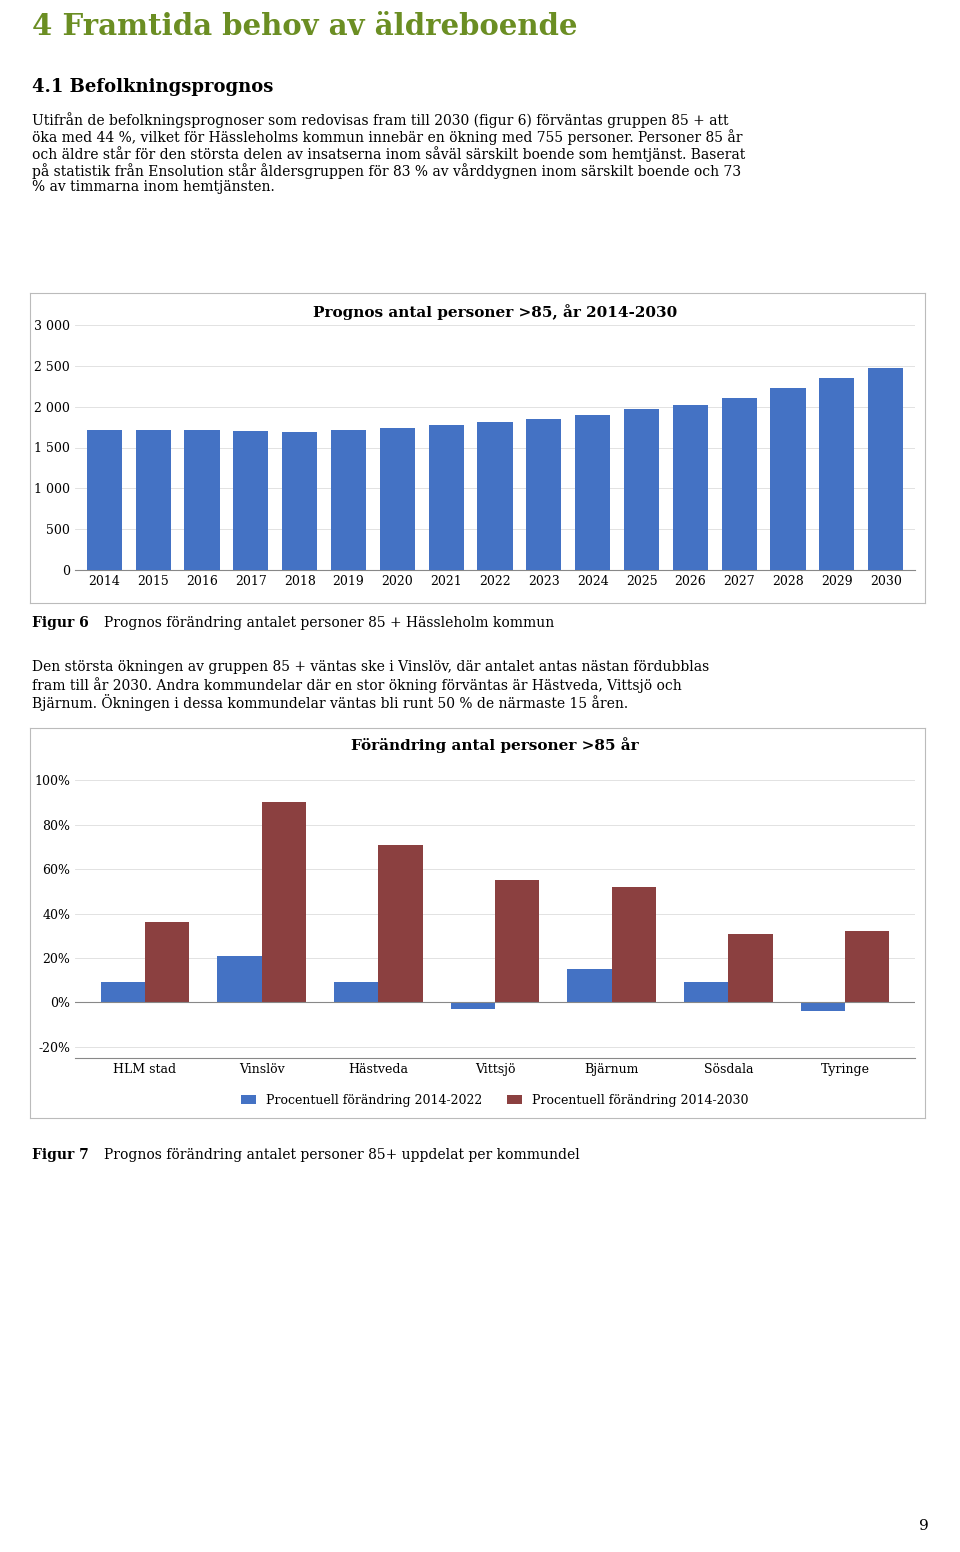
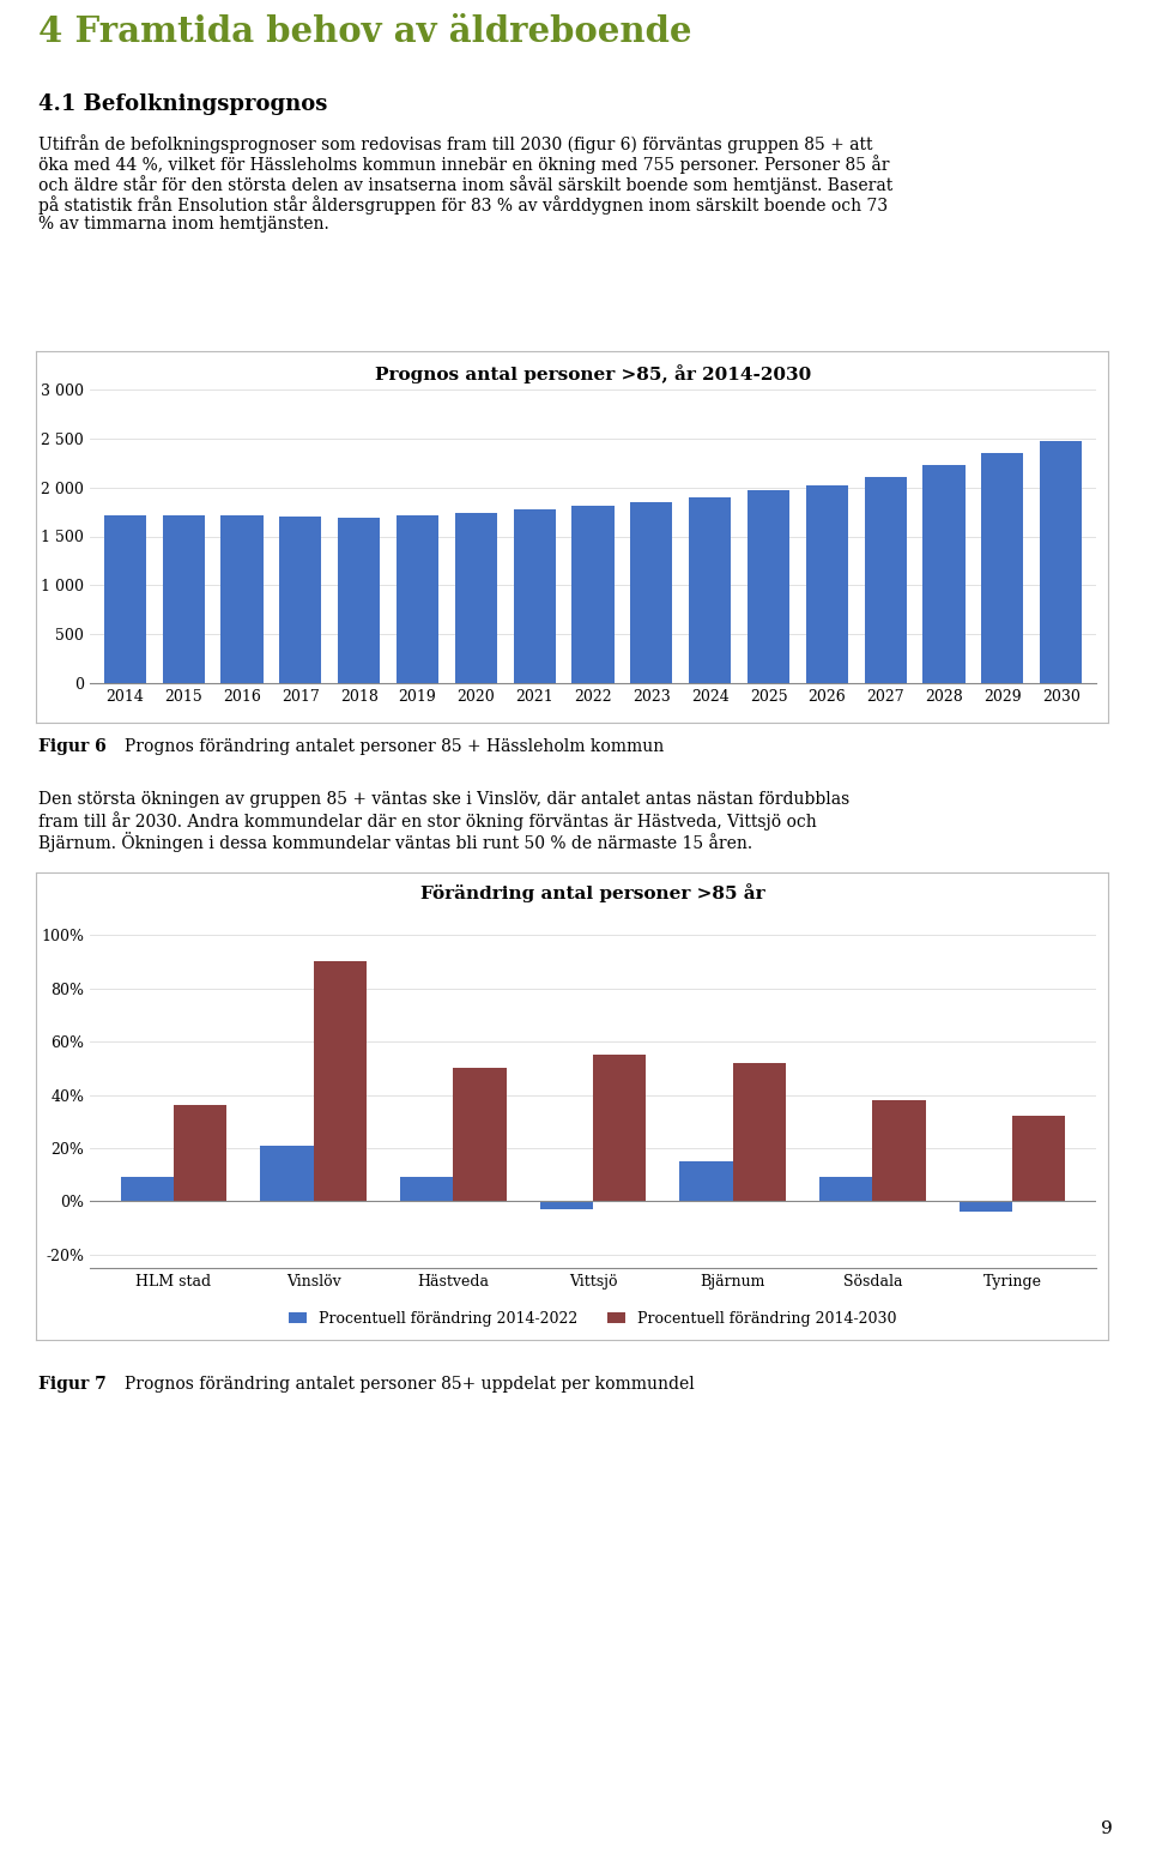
Förändring antal personer >85 år/Procentuell förändring 2014-2030/Hästveda: 71% -> 50%
Förändring antal personer >85 år/Procentuell förändring 2014-2030/Sösdala: 31% -> 38%
